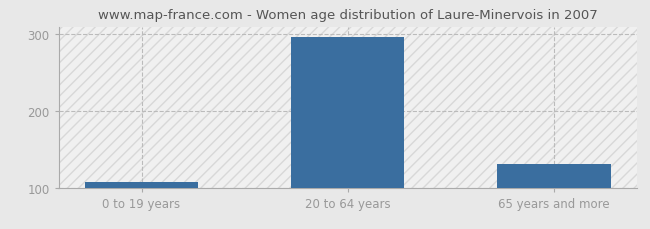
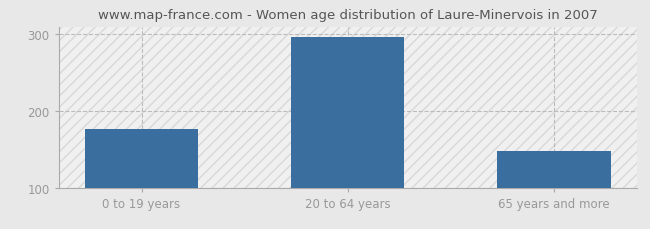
0 to 19 years: 107 -> 176
65 years and more: 131 -> 148
